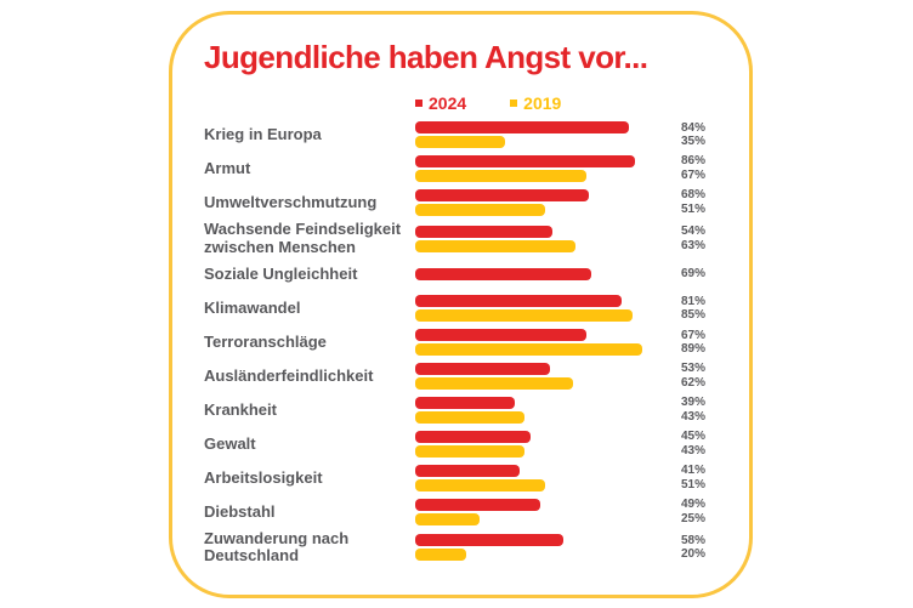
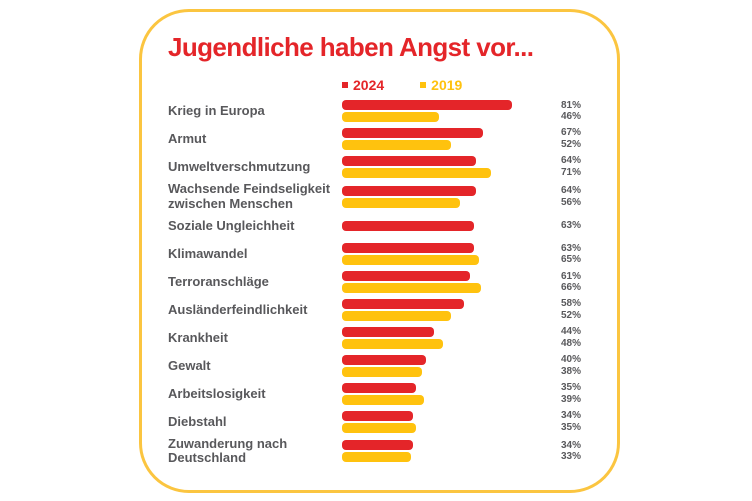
2024/Krieg in Europa: 84% -> 81%
2019/Krieg in Europa: 35% -> 46%
2024/Armut: 86% -> 67%
2019/Armut: 67% -> 52%
2024/Umweltverschmutzung: 68% -> 64%
2019/Umweltverschmutzung: 51% -> 71%
2024/Wachsende Feindseligkeit zwischen Menschen: 54% -> 64%
2019/Wachsende Feindseligkeit zwischen Menschen: 63% -> 56%
2024/Soziale Ungleichheit: 69% -> 63%
2024/Klimawandel: 81% -> 63%
2019/Klimawandel: 85% -> 65%
2024/Terroranschläge: 67% -> 61%
2019/Terroranschläge: 89% -> 66%
2024/Ausländerfeindlichkeit: 53% -> 58%
2019/Ausländerfeindlichkeit: 62% -> 52%
2024/Krankheit: 39% -> 44%
2019/Krankheit: 43% -> 48%
2024/Gewalt: 45% -> 40%
2019/Gewalt: 43% -> 38%
2024/Arbeitslosigkeit: 41% -> 35%
2019/Arbeitslosigkeit: 51% -> 39%
2024/Diebstahl: 49% -> 34%
2019/Diebstahl: 25% -> 35%
2024/Zuwanderung nach Deutschland: 58% -> 34%
2019/Zuwanderung nach Deutschland: 20% -> 33%
